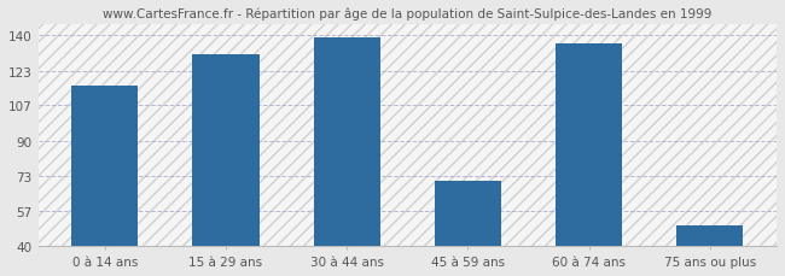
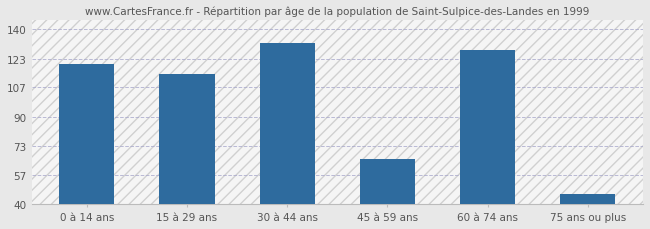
0 à 14 ans: 116 -> 120
15 à 29 ans: 131 -> 114
30 à 44 ans: 139 -> 132
45 à 59 ans: 71 -> 66
60 à 74 ans: 136 -> 128
75 ans ou plus: 50 -> 46
